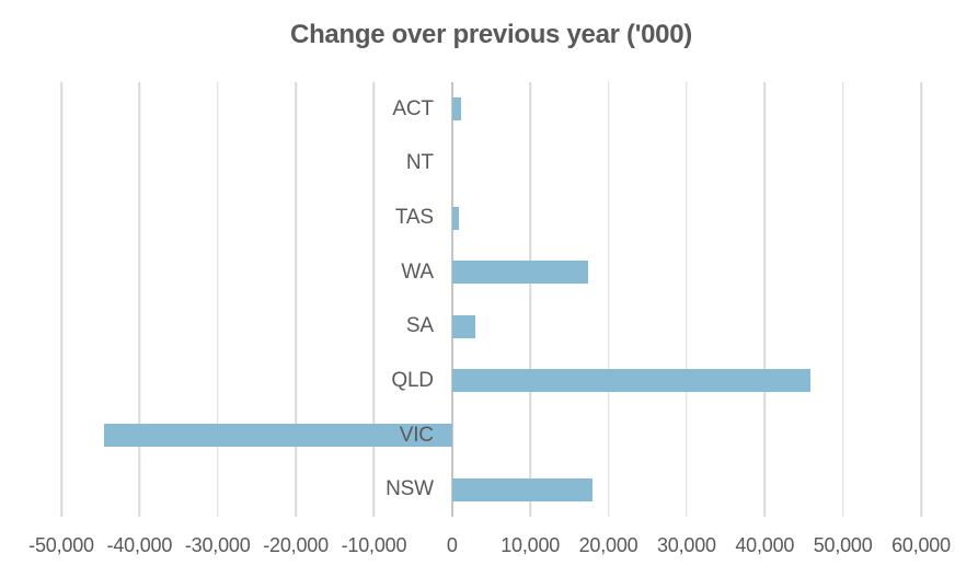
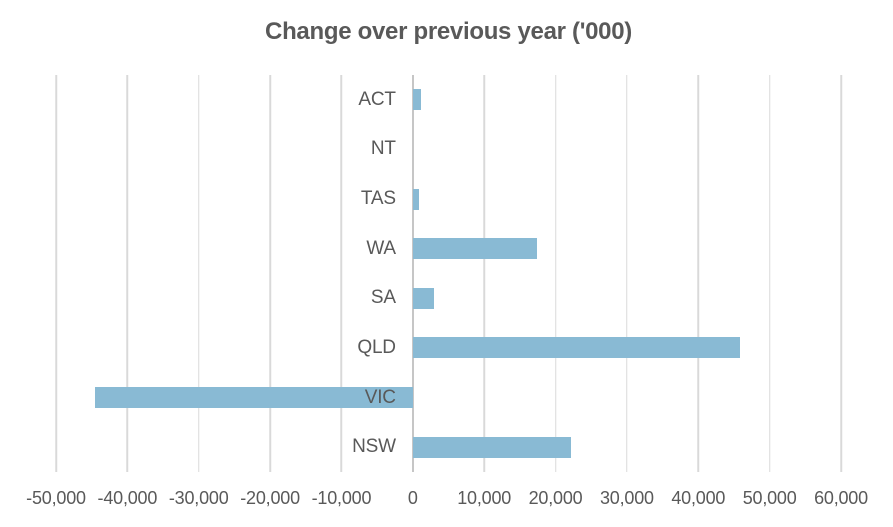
NSW: 18000 -> 22000
